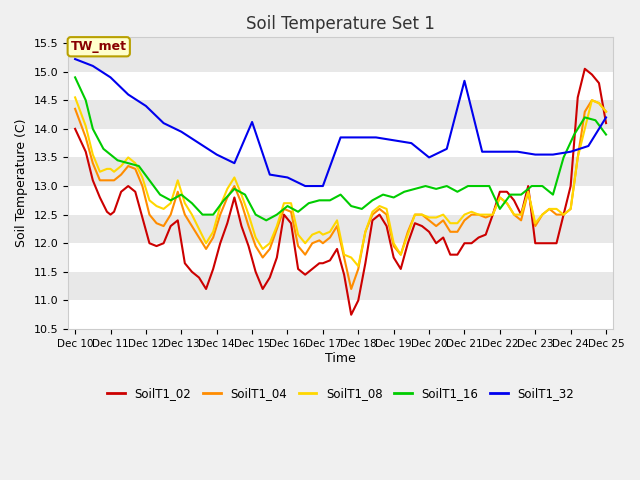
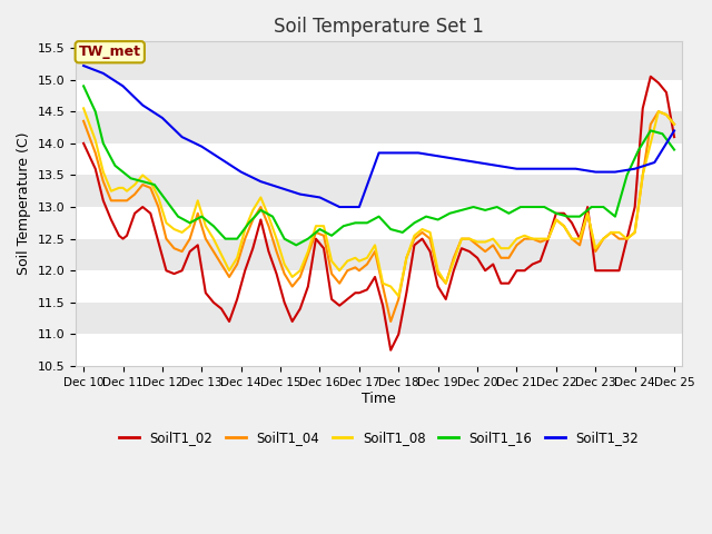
SoilT1_32/Dec 15: 14.12 -> 13.30
SoilT1_32/Dec 20: 13.50 -> 13.70
SoilT1_32/Dec 21: 14.84 -> 13.60
SoilT1_16/Dec 22: 12.60 -> 12.90
